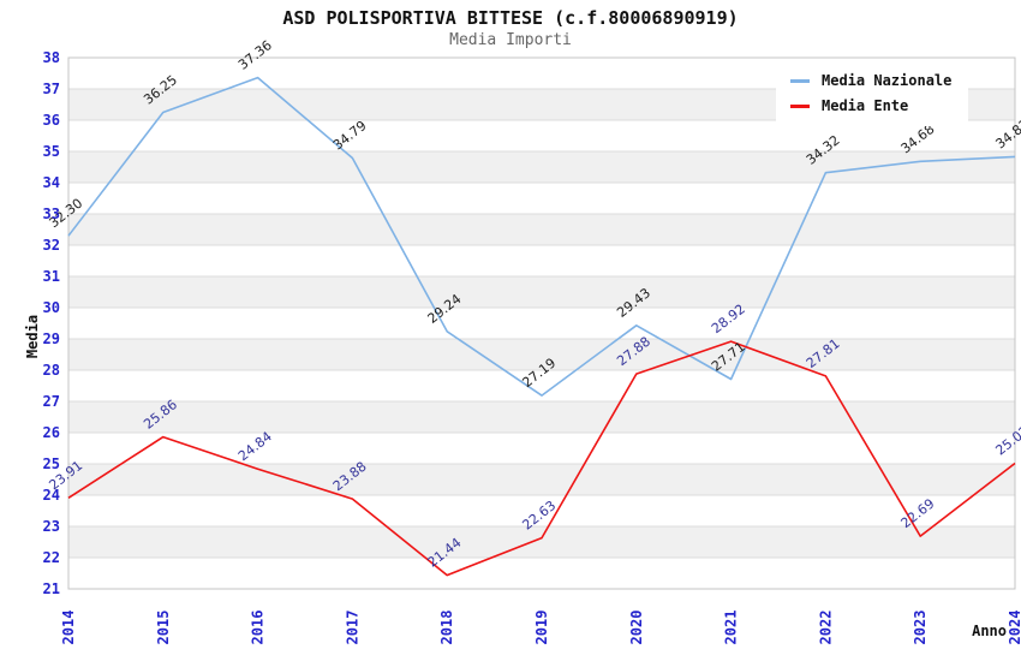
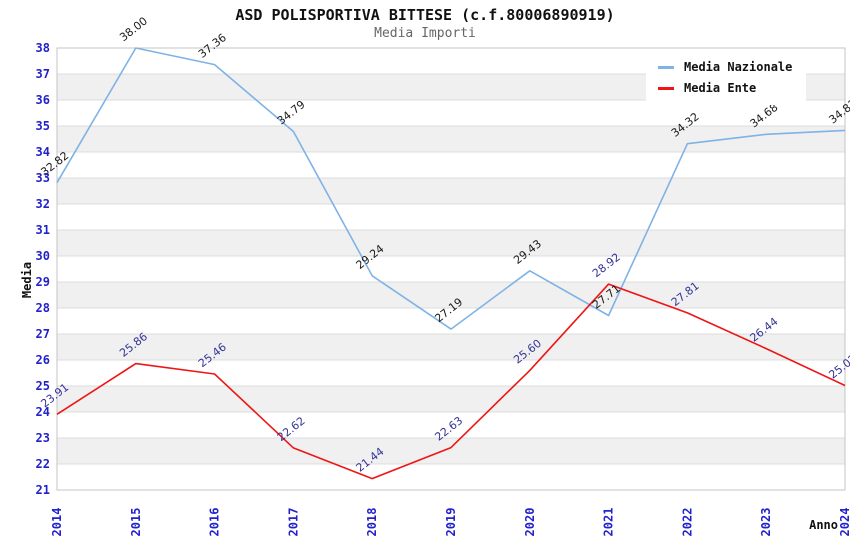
Media Nazionale/2014: 32.30 -> 32.82
Media Nazionale/2015: 36.25 -> 38.00
Media Ente/2016: 24.84 -> 25.46
Media Ente/2017: 23.88 -> 22.62
Media Ente/2020: 27.88 -> 25.60
Media Ente/2023: 22.69 -> 26.44
